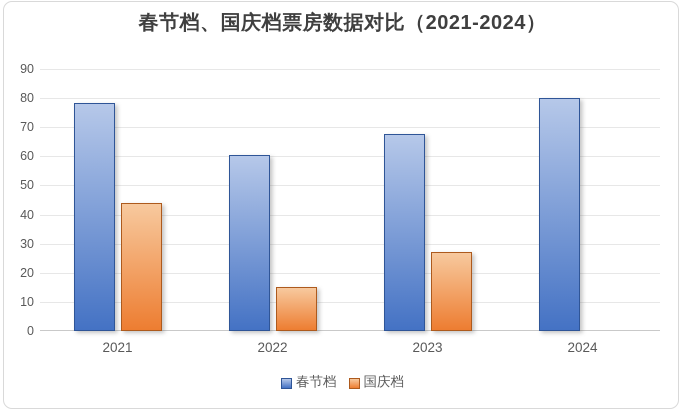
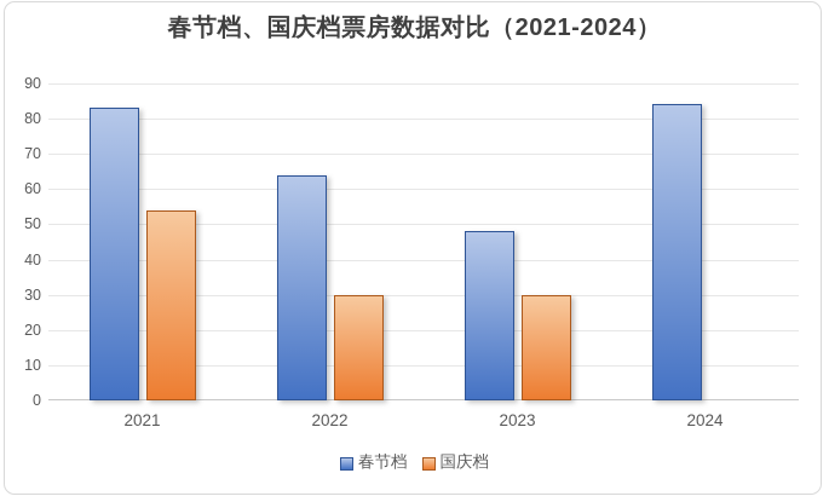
春节档/2021: 78 -> 83
国庆档/2021: 44 -> 54
春节档/2022: 60 -> 64
国庆档/2022: 15 -> 30
春节档/2023: 68 -> 48
国庆档/2023: 27 -> 30
春节档/2024: 80 -> 84
